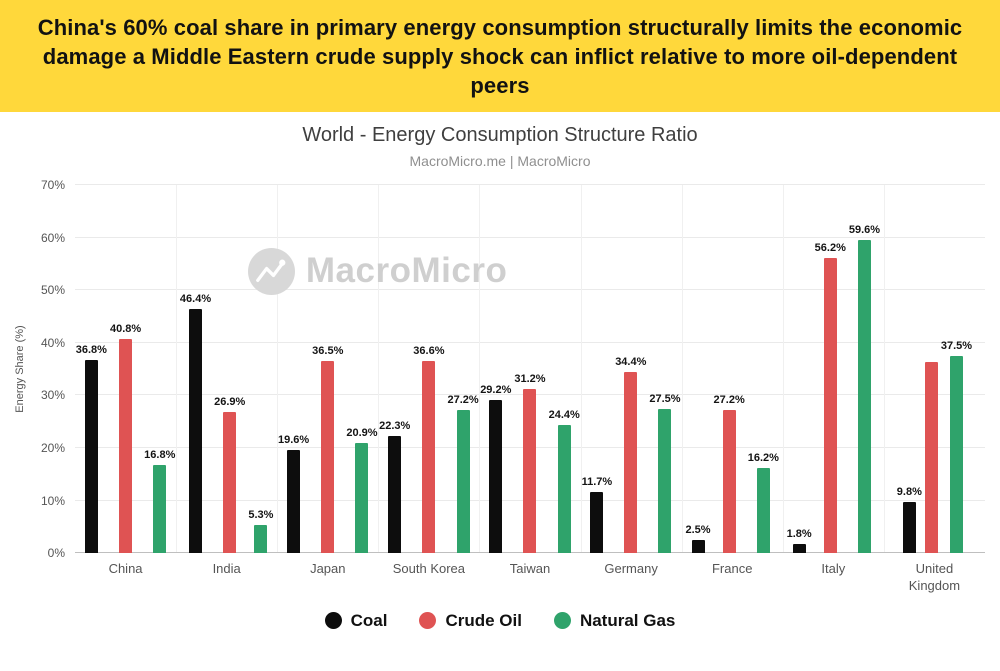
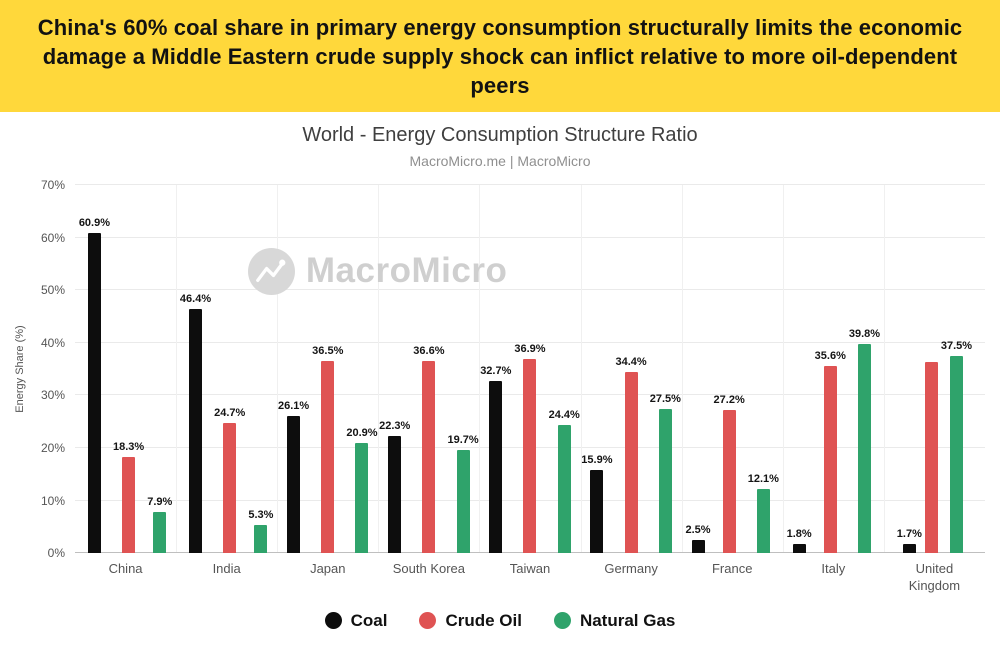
Coal/China: 36.8% -> 60.9%
Crude Oil/China: 40.8% -> 18.3%
Natural Gas/China: 16.8% -> 7.9%
Crude Oil/India: 26.9% -> 24.7%
Coal/Japan: 19.6% -> 26.1%
Natural Gas/South Korea: 27.2% -> 19.7%
Coal/Taiwan: 29.2% -> 32.7%
Crude Oil/Taiwan: 31.2% -> 36.9%
Coal/Germany: 11.7% -> 15.9%
Natural Gas/France: 16.2% -> 12.1%
Crude Oil/Italy: 56.2% -> 35.6%
Natural Gas/Italy: 59.6% -> 39.8%
Coal/United Kingdom: 9.8% -> 1.7%
